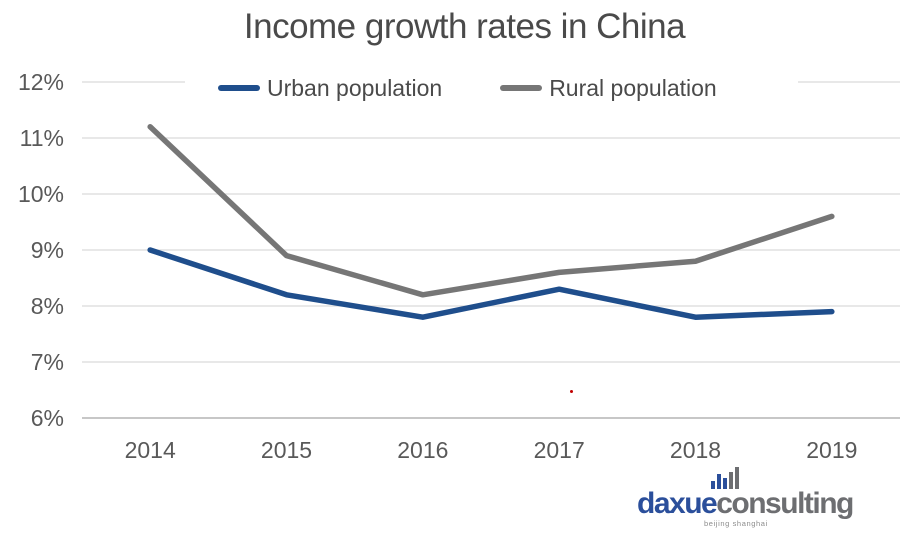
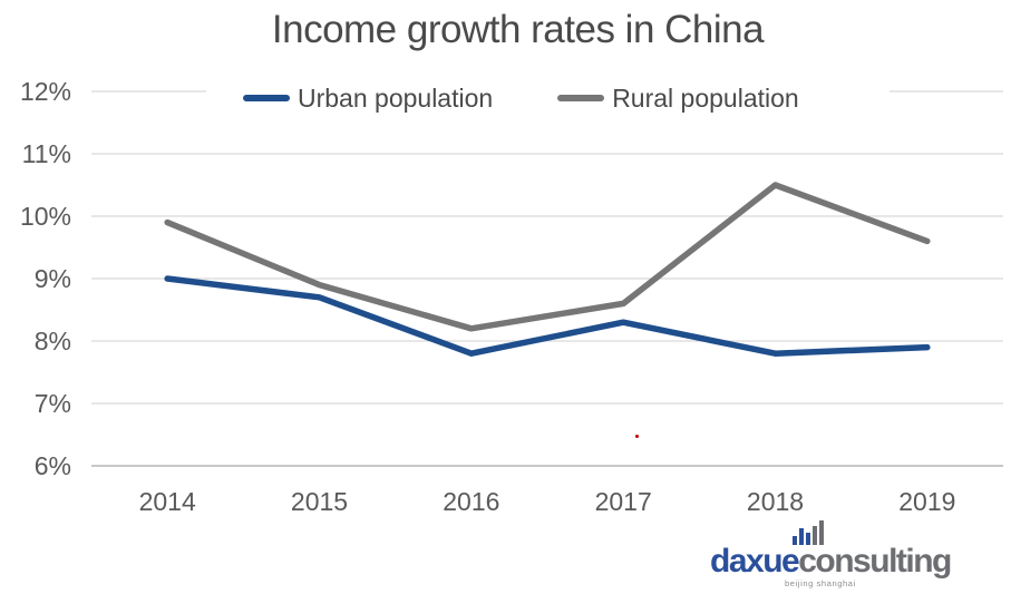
Rural population/2014: 11.2% -> 9.9%
Urban population/2015: 8.2% -> 8.7%
Rural population/2018: 8.8% -> 10.5%
